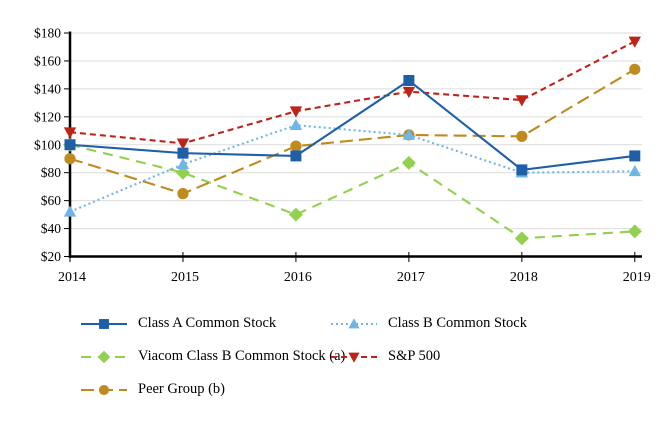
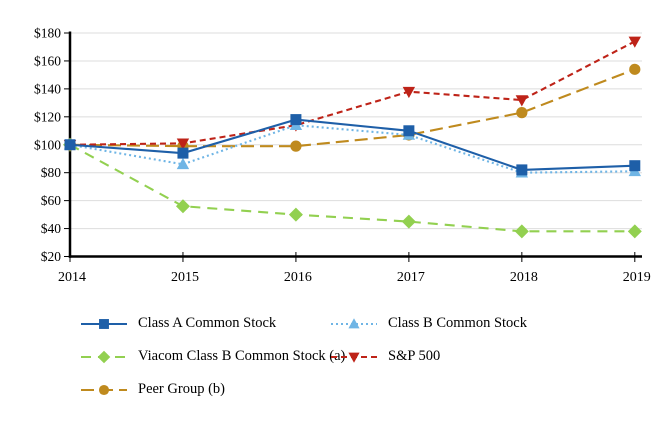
Class B Common Stock/2014: $52 -> $100
S&P 500/2014: $109 -> $100
Peer Group (b)/2014: $90 -> $100
Viacom Class B Common Stock (a)/2015: $80 -> $56
Peer Group (b)/2015: $65 -> $99
Class A Common Stock/2016: $92 -> $118
S&P 500/2016: $124 -> $114
Class A Common Stock/2017: $146 -> $110
Viacom Class B Common Stock (a)/2017: $87 -> $45
Viacom Class B Common Stock (a)/2018: $33 -> $38
Peer Group (b)/2018: $106 -> $123
Class A Common Stock/2019: $92 -> $85
